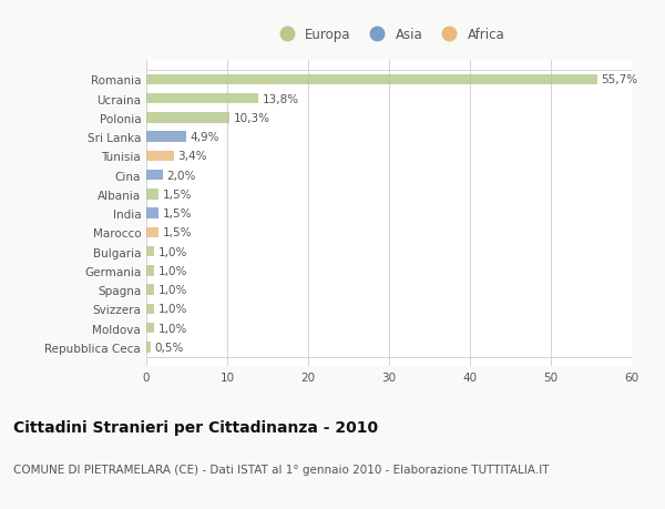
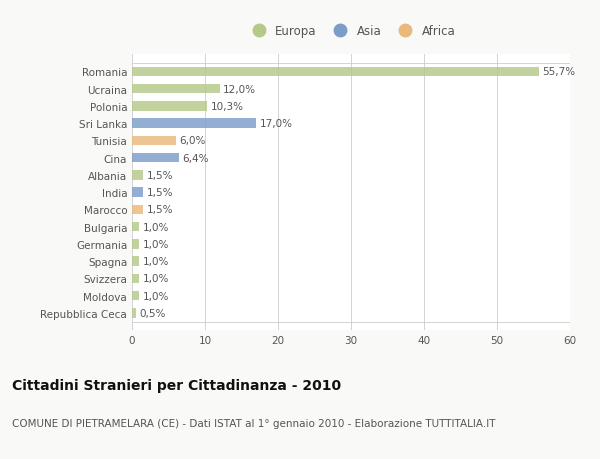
Ucraina: 13,8% -> 12,0%
Sri Lanka: 4,9% -> 17,0%
Tunisia: 3,4% -> 6,0%
Cina: 2,0% -> 6,4%
